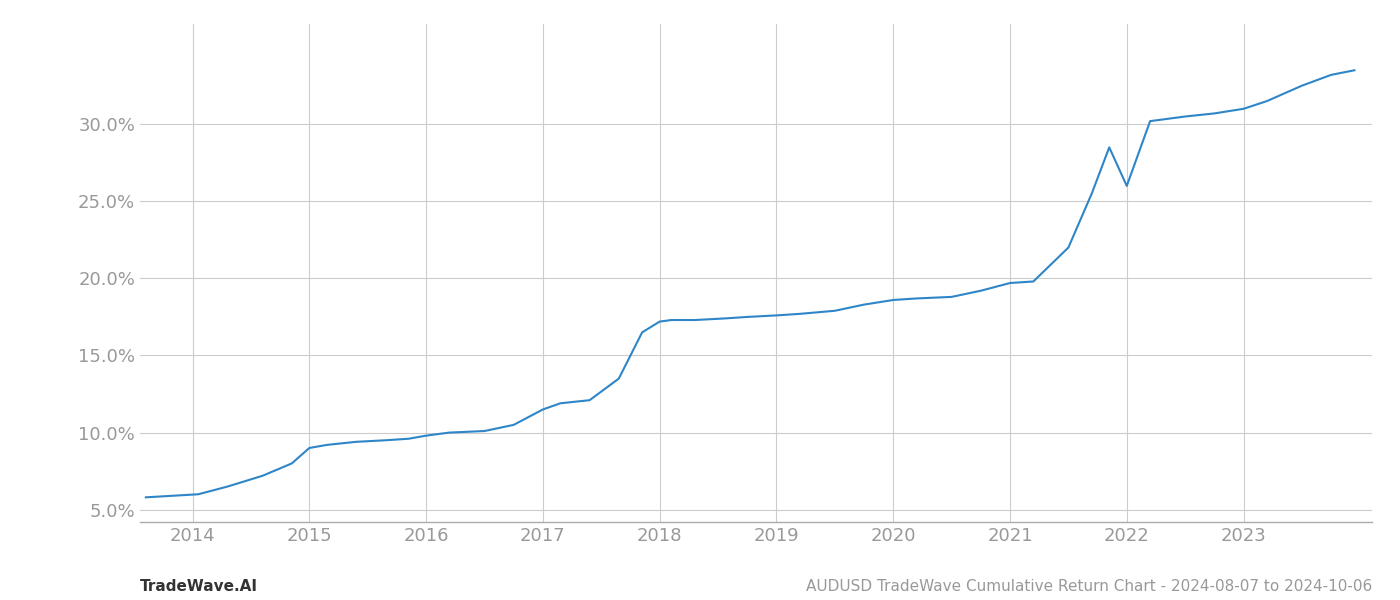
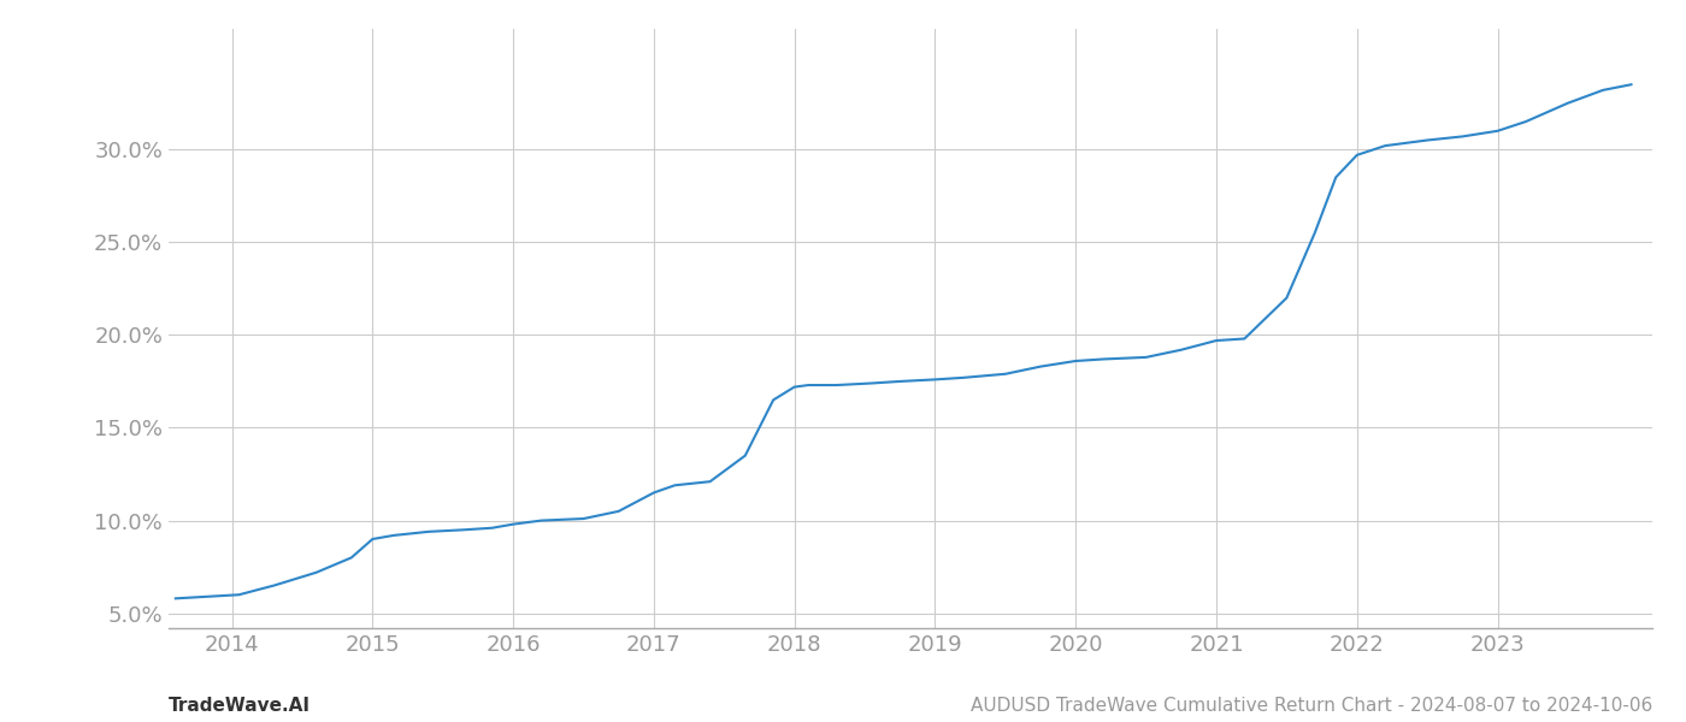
2022: 26.0% -> 29.7%
